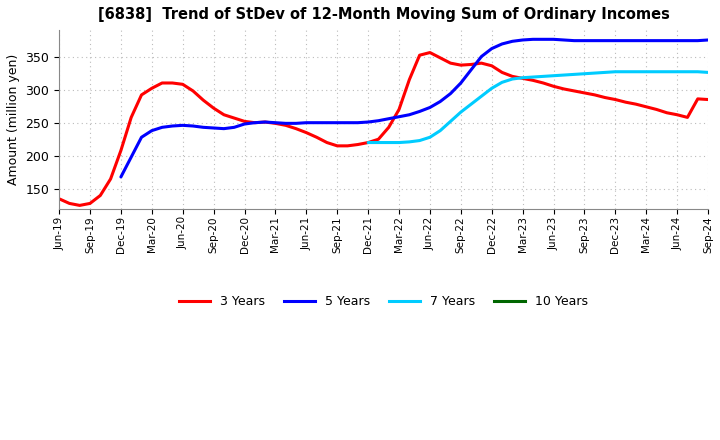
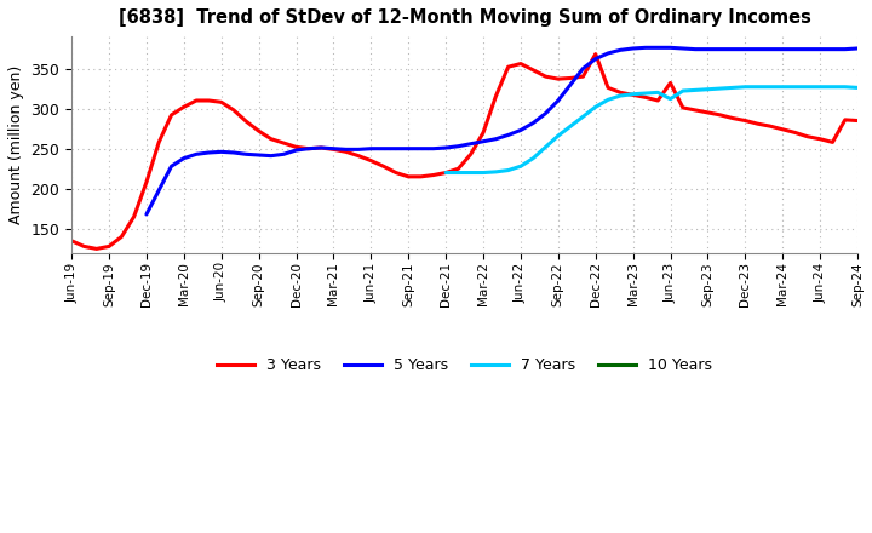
3 Years/Dec-22: 336 -> 368
3 Years/Jun-23: 305 -> 332
7 Years/Jun-23: 321 -> 312
